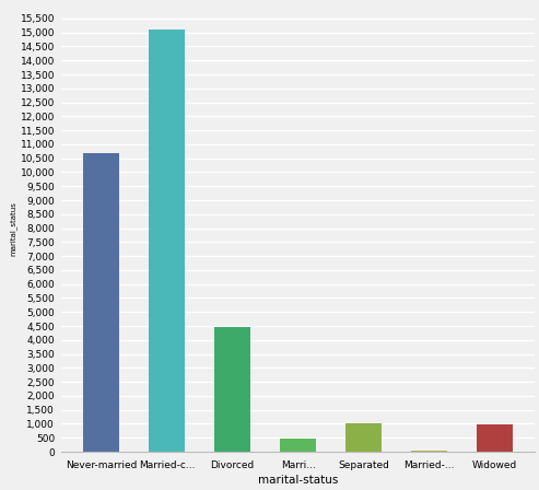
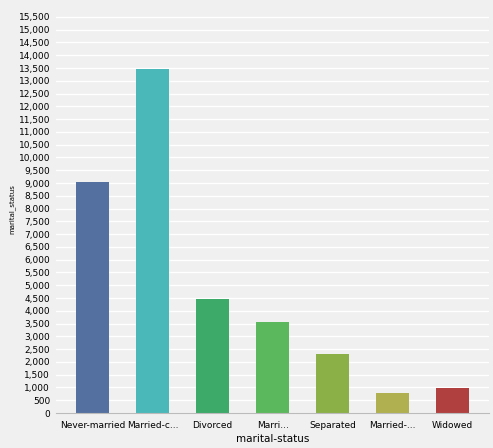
Never-married: 10,680 -> 9,050
Married-c...: 15,090 -> 13,450
Marri...: 490 -> 3,550
Separated: 1,020 -> 2,300
Married-...: 20 -> 800
